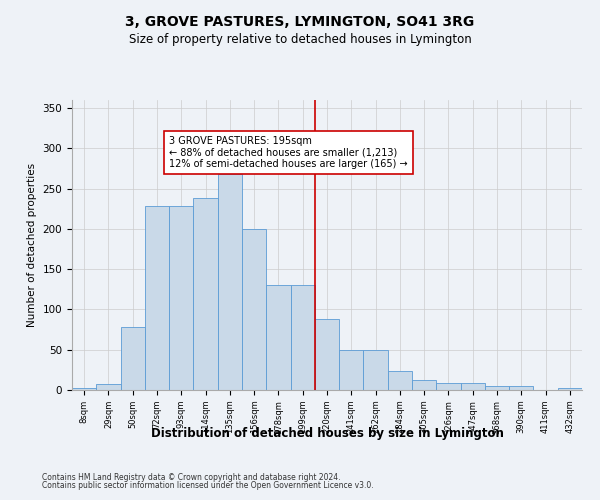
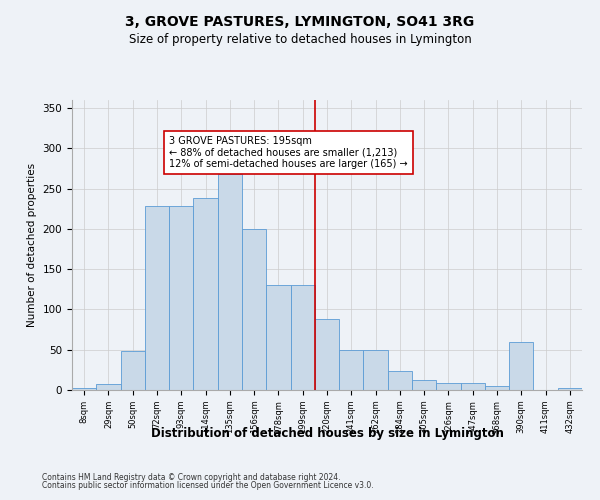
50sqm: 78 -> 48
390sqm: 5 -> 60
